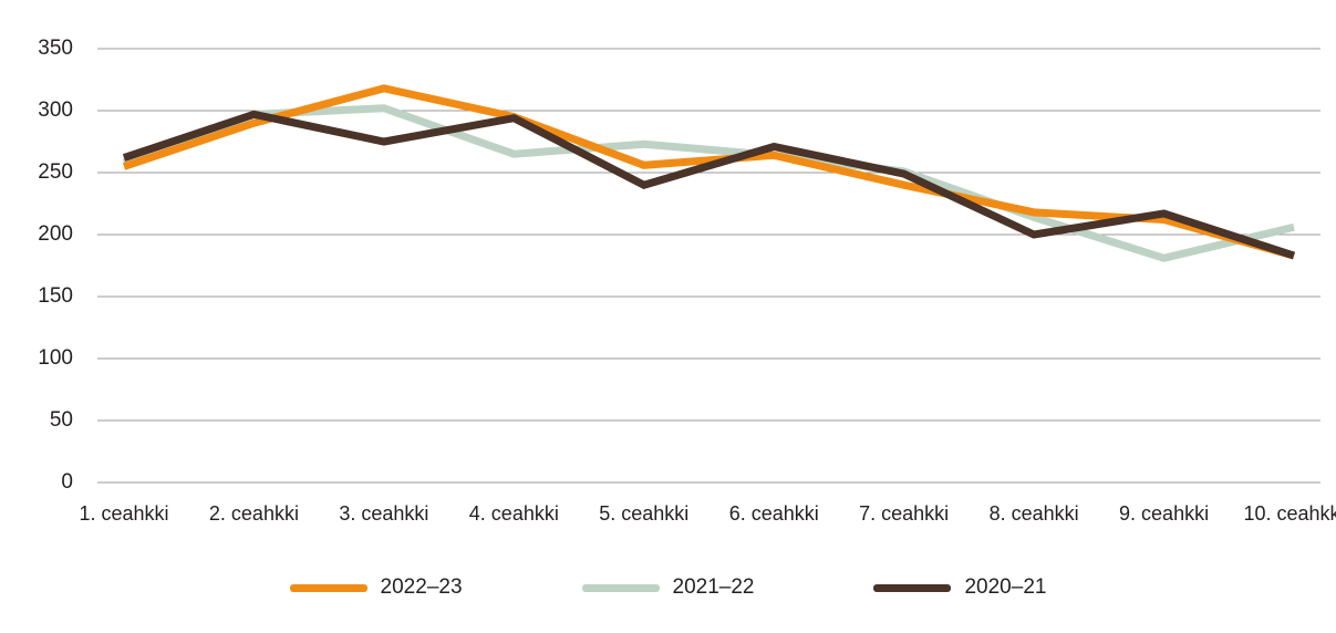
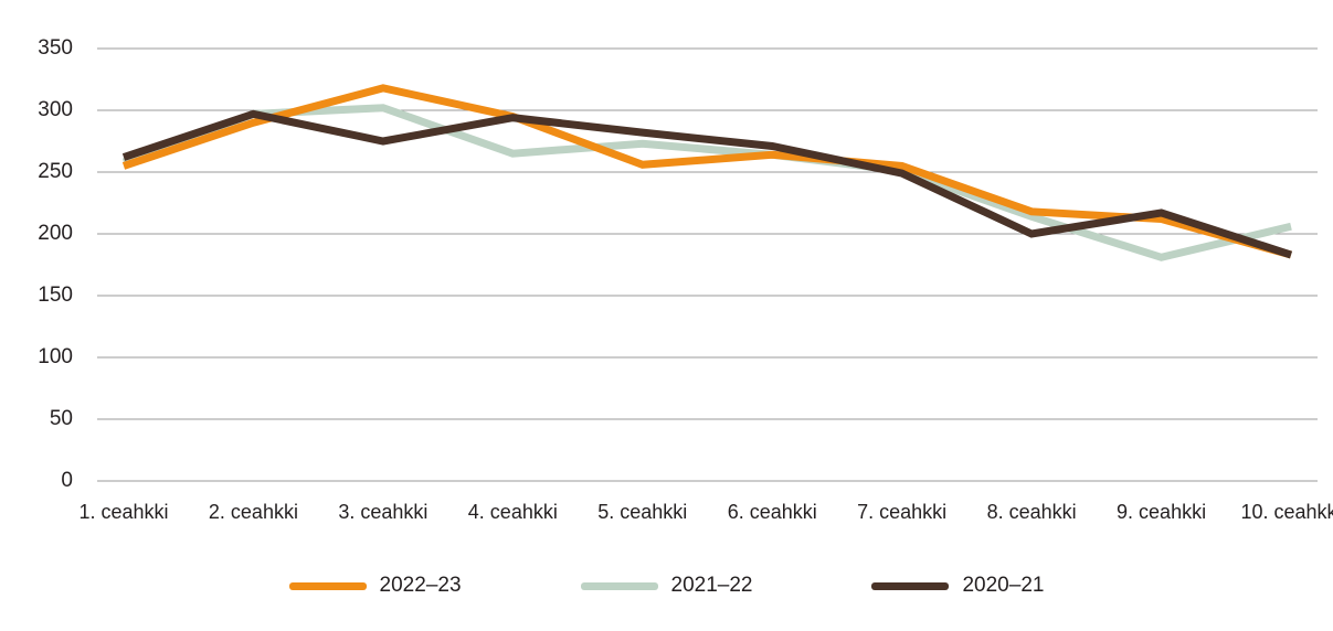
2020–21/5. ceahkki: 240 -> 282
2022–23/7. ceahkki: 240 -> 255
